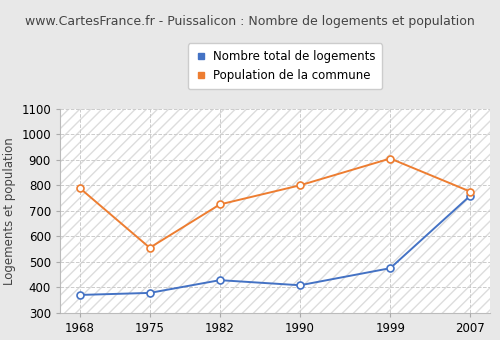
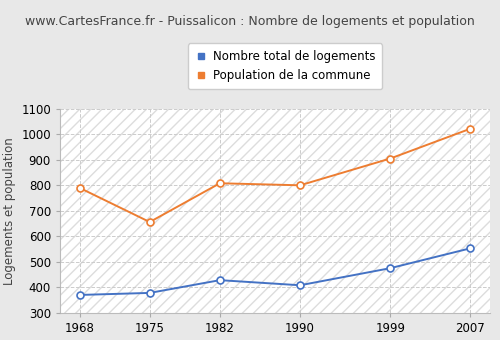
Population de la commune/1975: 555 -> 656
Population de la commune/1982: 725 -> 808
Nombre total de logements/2007: 760 -> 553
Population de la commune/2007: 775 -> 1022
